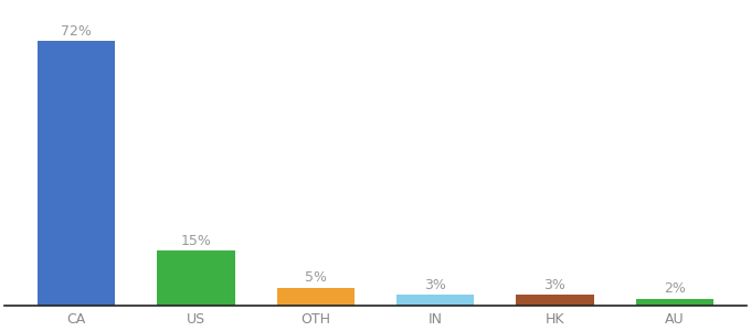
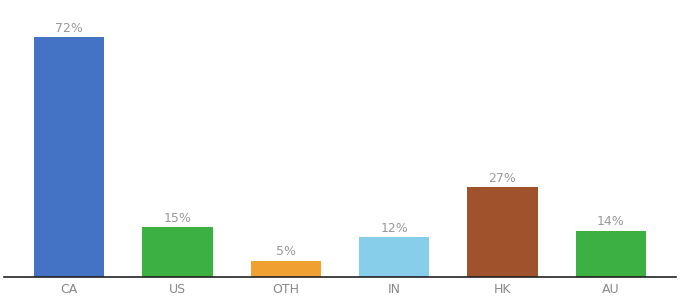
IN: 3% -> 12%
HK: 3% -> 27%
AU: 2% -> 14%
